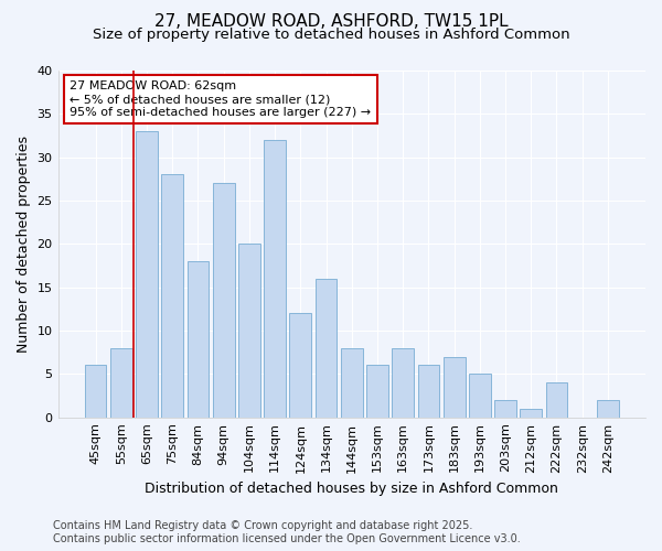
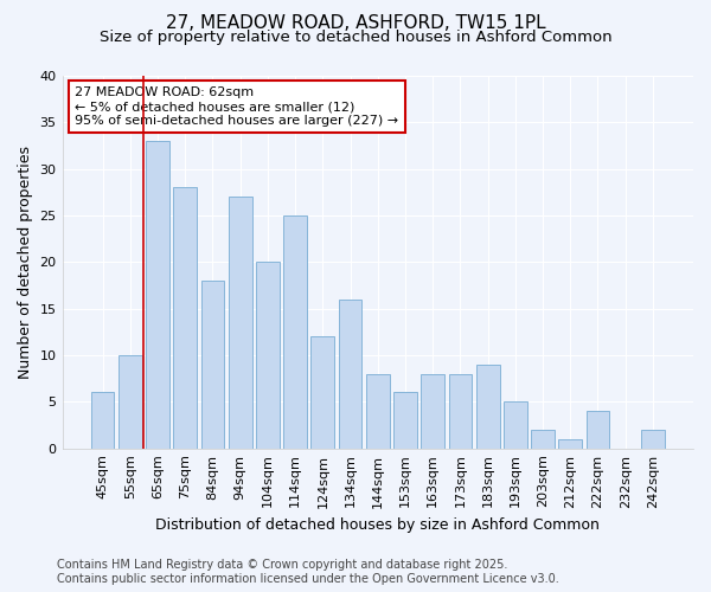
55sqm: 8 -> 10
114sqm: 32 -> 25
173sqm: 6 -> 8
183sqm: 7 -> 9
